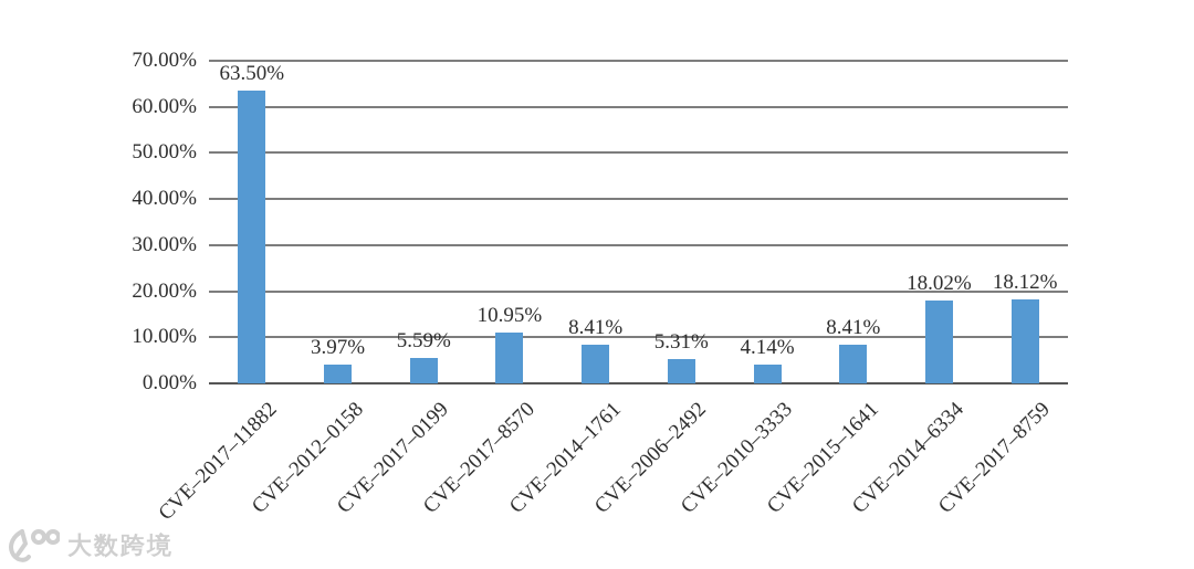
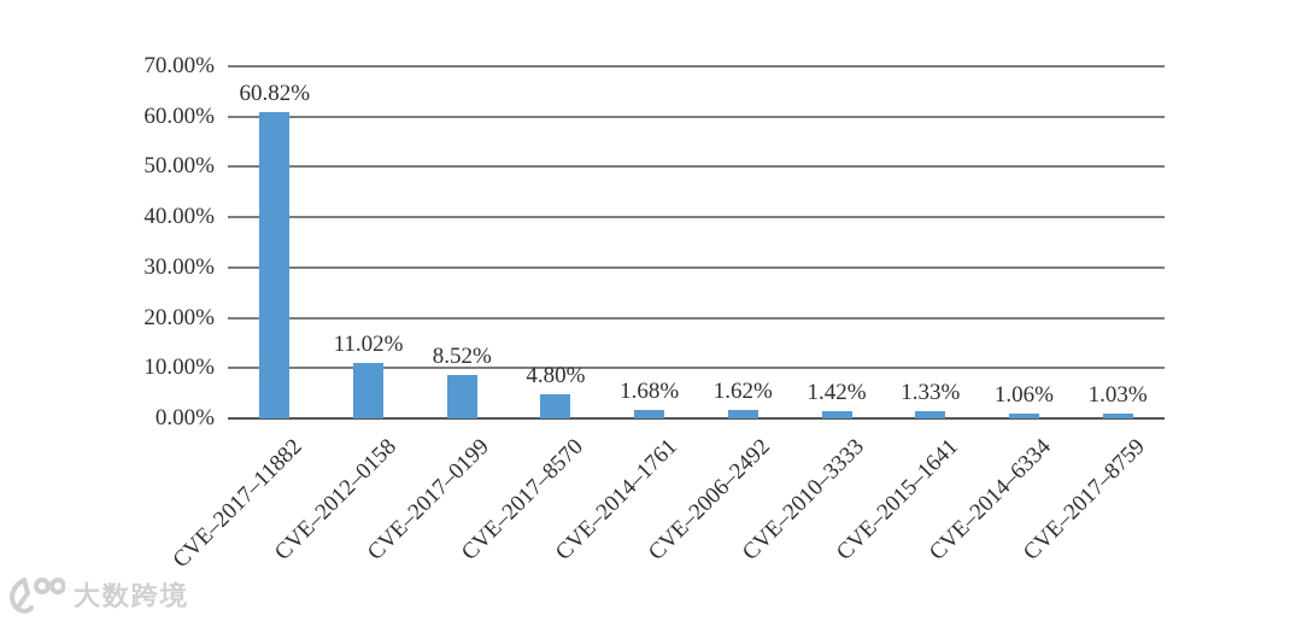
CVE–2017–11882: 63.50% -> 60.82%
CVE–2012–0158: 3.97% -> 11.02%
CVE–2017–0199: 5.59% -> 8.52%
CVE–2017–8570: 10.95% -> 4.80%
CVE–2014–1761: 8.41% -> 1.68%
CVE–2006–2492: 5.31% -> 1.62%
CVE–2010–3333: 4.14% -> 1.42%
CVE–2015–1641: 8.41% -> 1.33%
CVE–2014–6334: 18.02% -> 1.06%
CVE–2017–8759: 18.12% -> 1.03%
